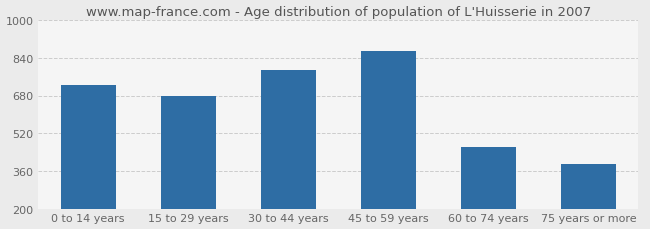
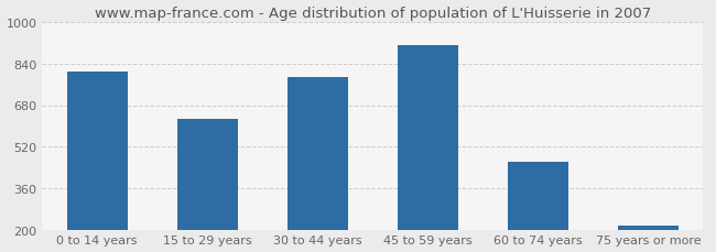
0 to 14 years: 725 -> 810
15 to 29 years: 680 -> 625
45 to 59 years: 870 -> 910
75 years or more: 390 -> 215
